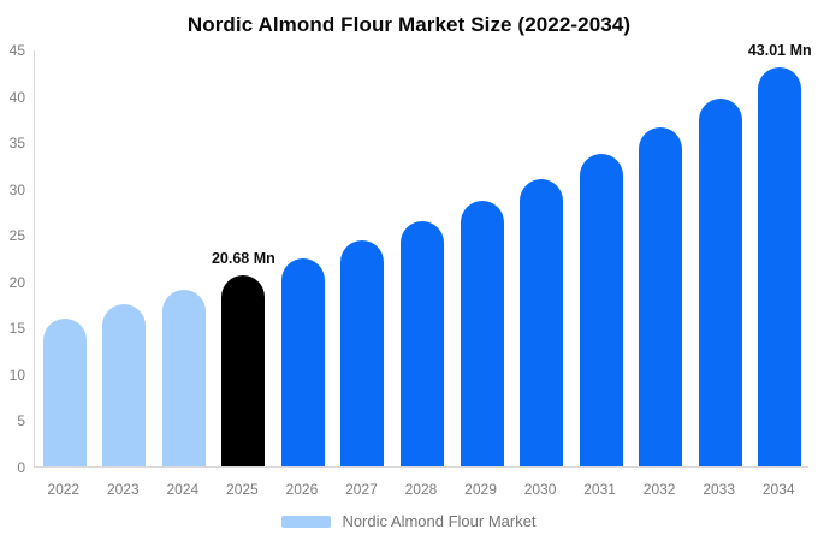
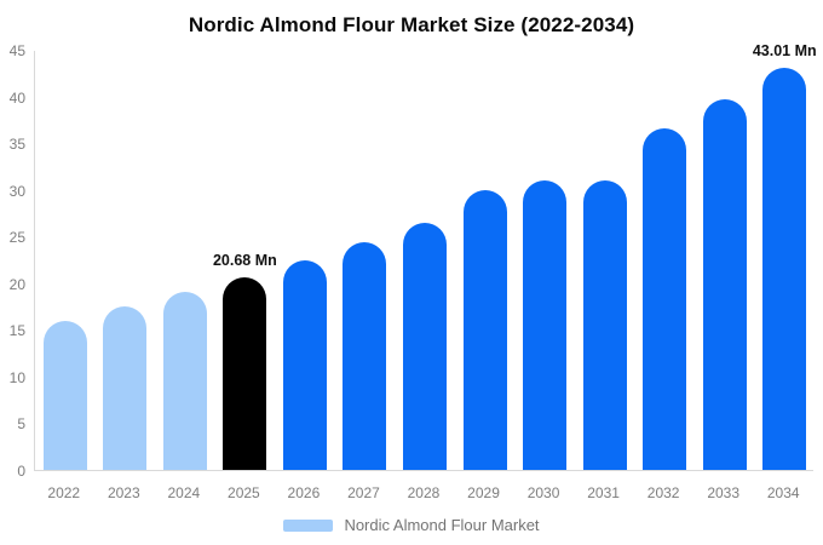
2029: 29 -> 30
2031: 34 -> 31
